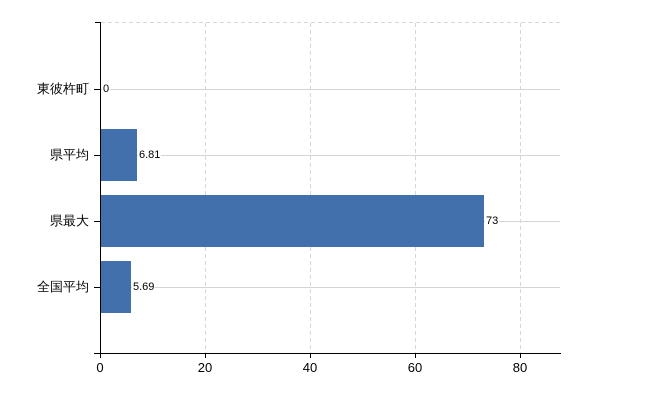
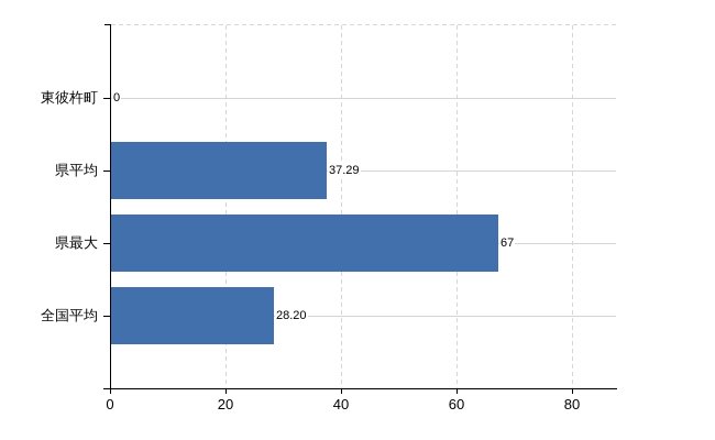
県平均: 6.81 -> 37.29
県最大: 73 -> 67
全国平均: 5.69 -> 28.20
